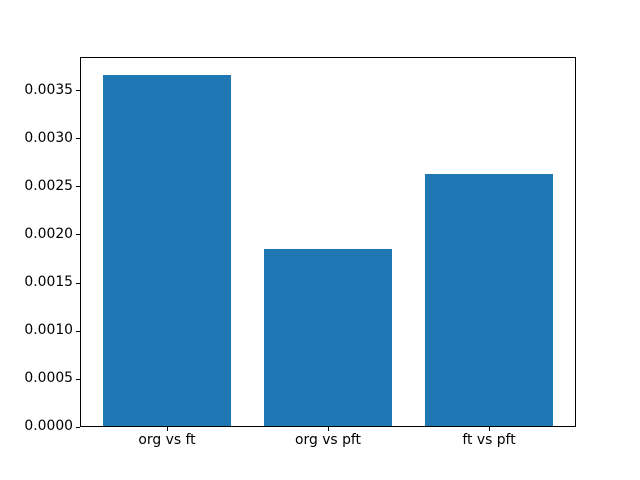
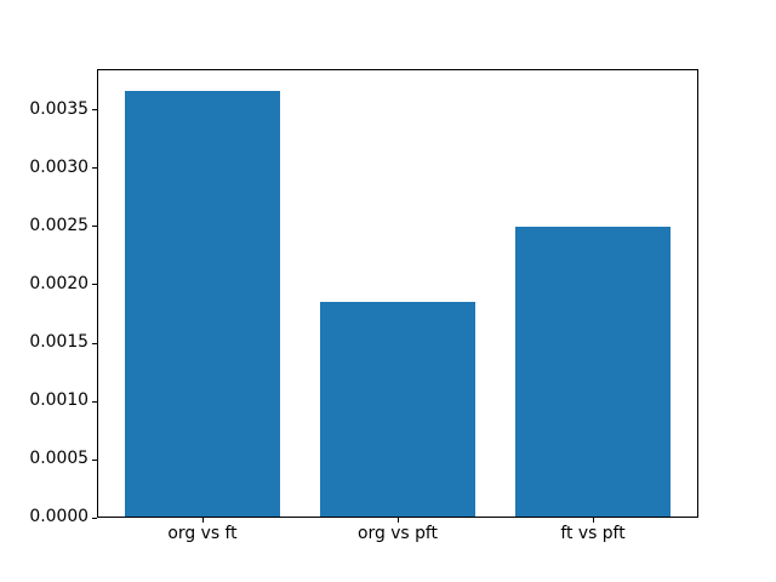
ft vs pft: 0.0026 -> 0.0025
